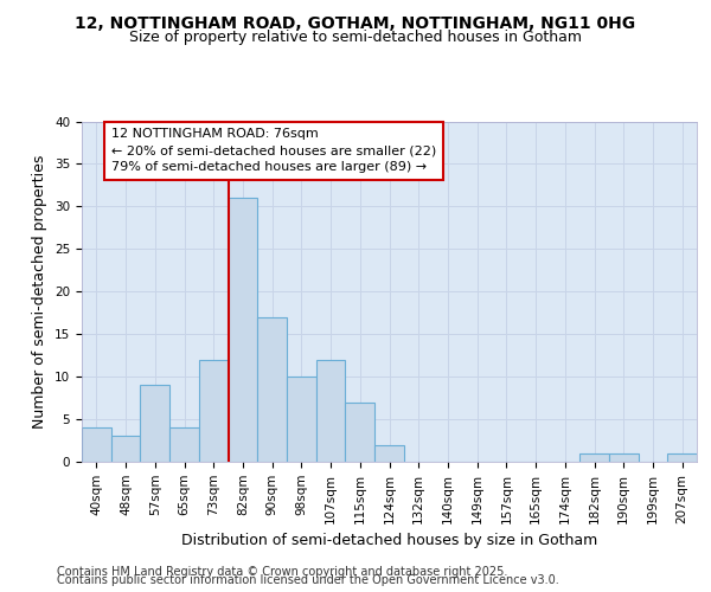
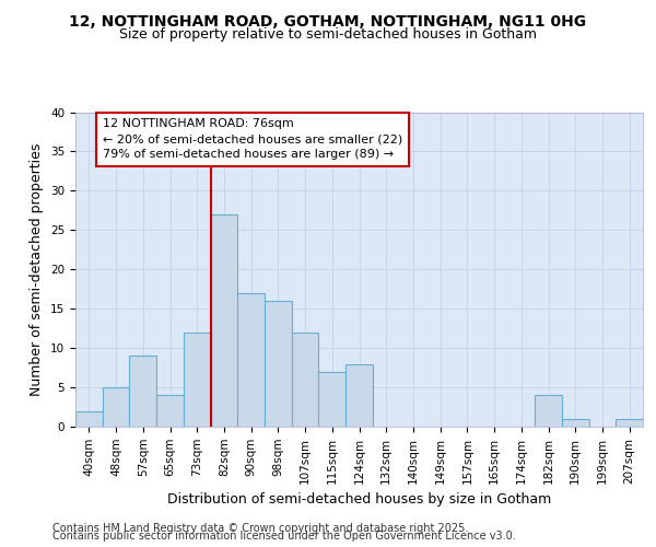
40sqm: 4 -> 2
48sqm: 3 -> 5
82sqm: 31 -> 27
98sqm: 10 -> 16
124sqm: 2 -> 8
182sqm: 1 -> 4
